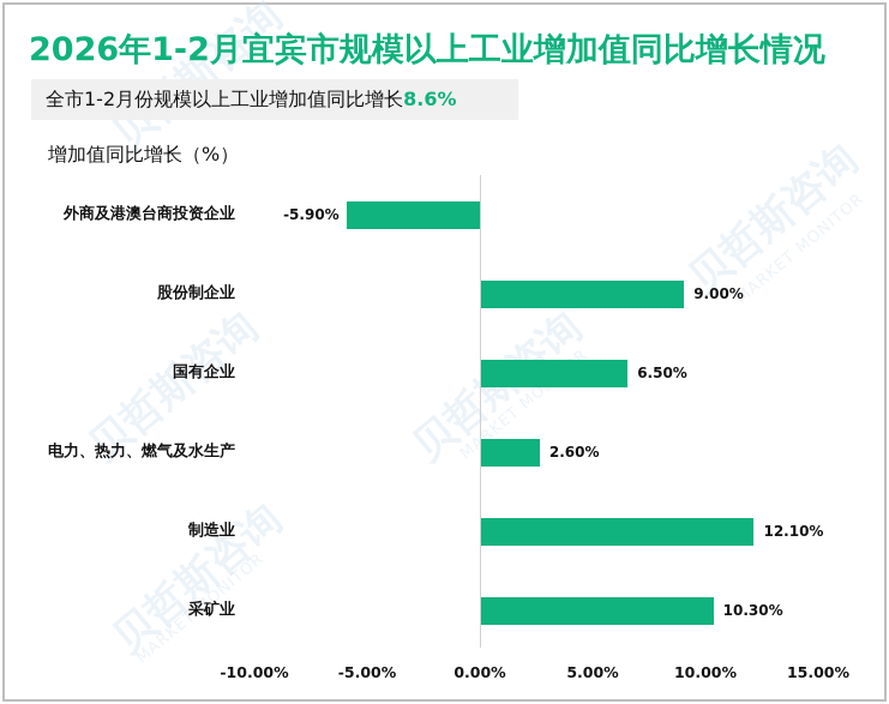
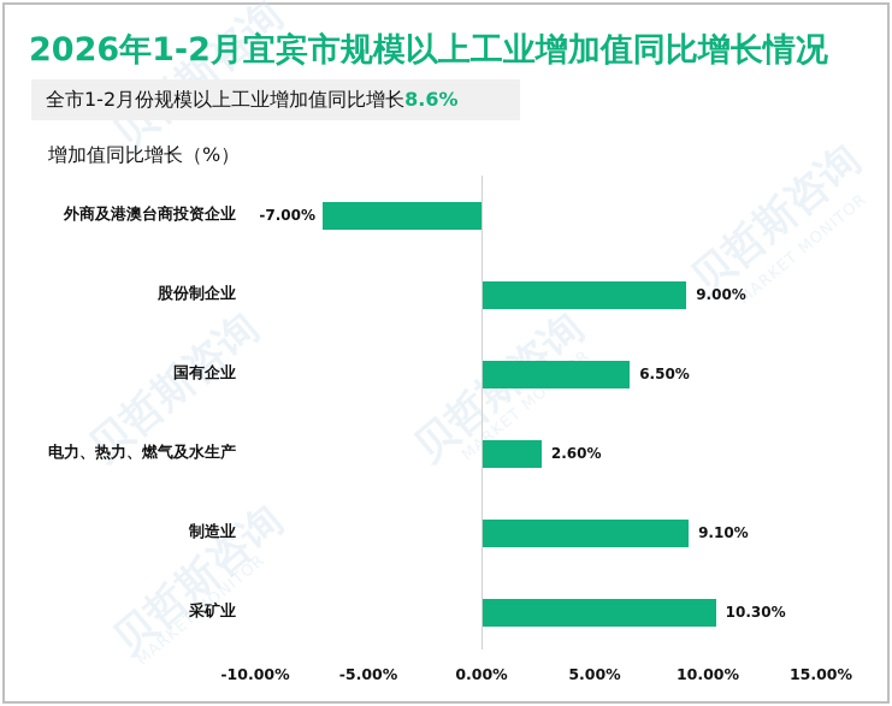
外商及港澳台商投资企业: -5.90% -> -7.00%
制造业: 12.10% -> 9.10%
